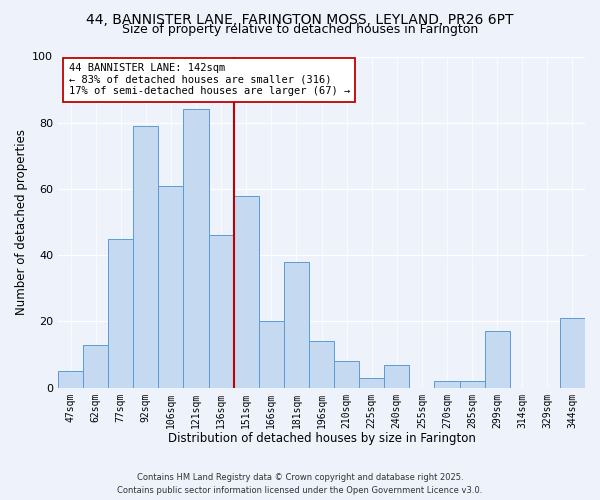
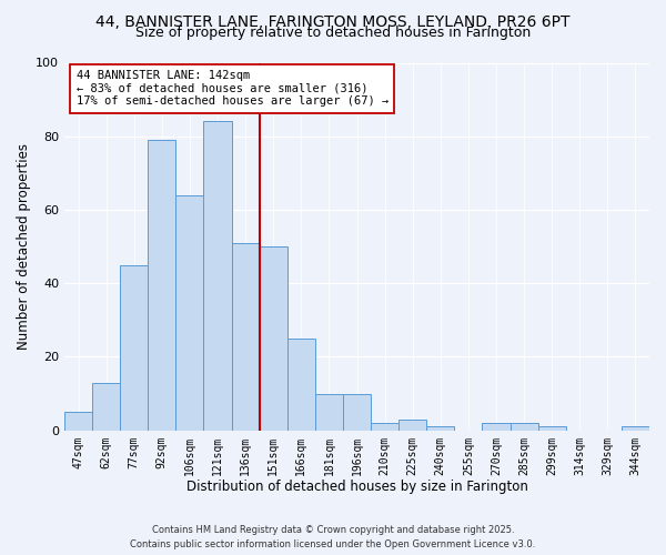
106sqm: 61 -> 64
136sqm: 46 -> 51
151sqm: 58 -> 50
166sqm: 20 -> 25
181sqm: 38 -> 10
196sqm: 14 -> 10
210sqm: 8 -> 2
240sqm: 7 -> 1
299sqm: 17 -> 1
344sqm: 21 -> 1
